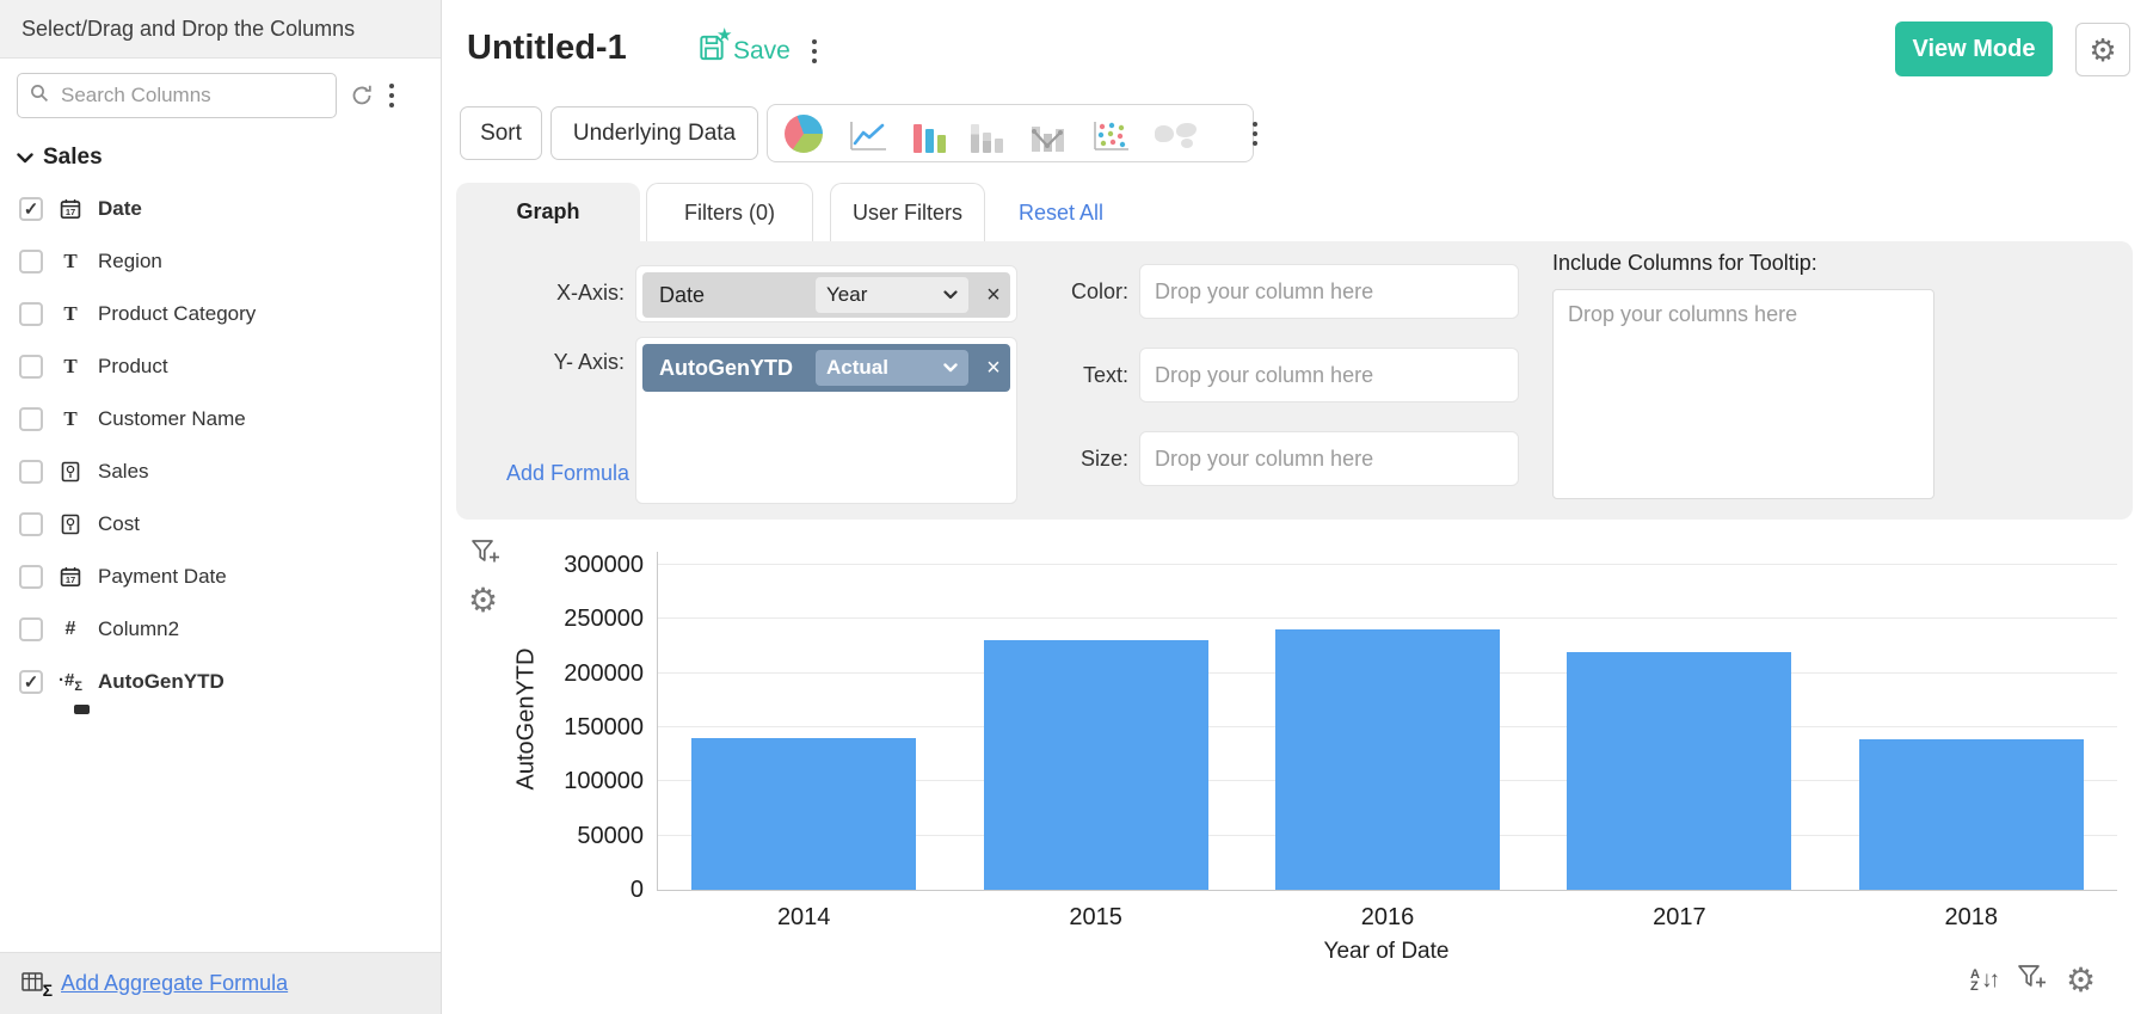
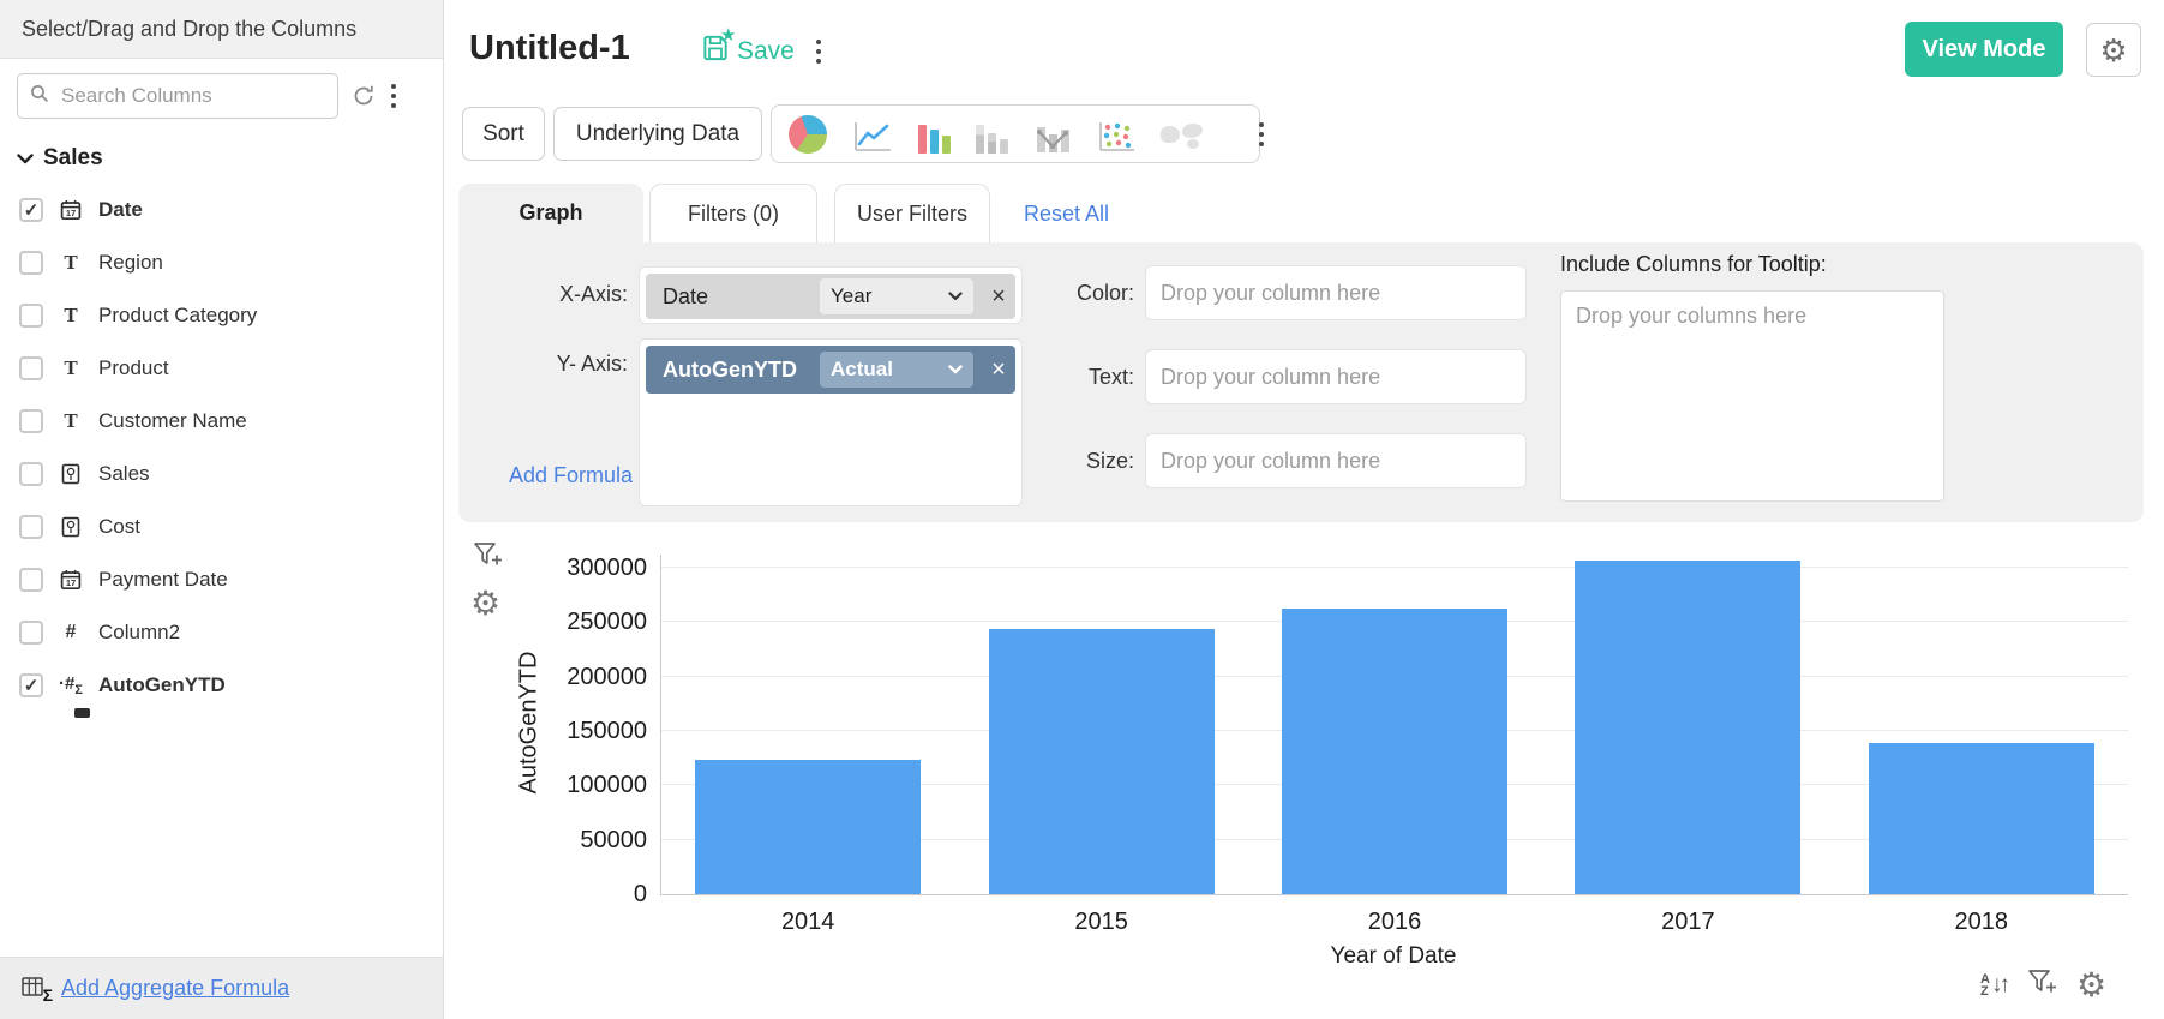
2014: 140000 -> 120000
2015: 230000 -> 240000
2016: 240000 -> 260000
2017: 220000 -> 310000
